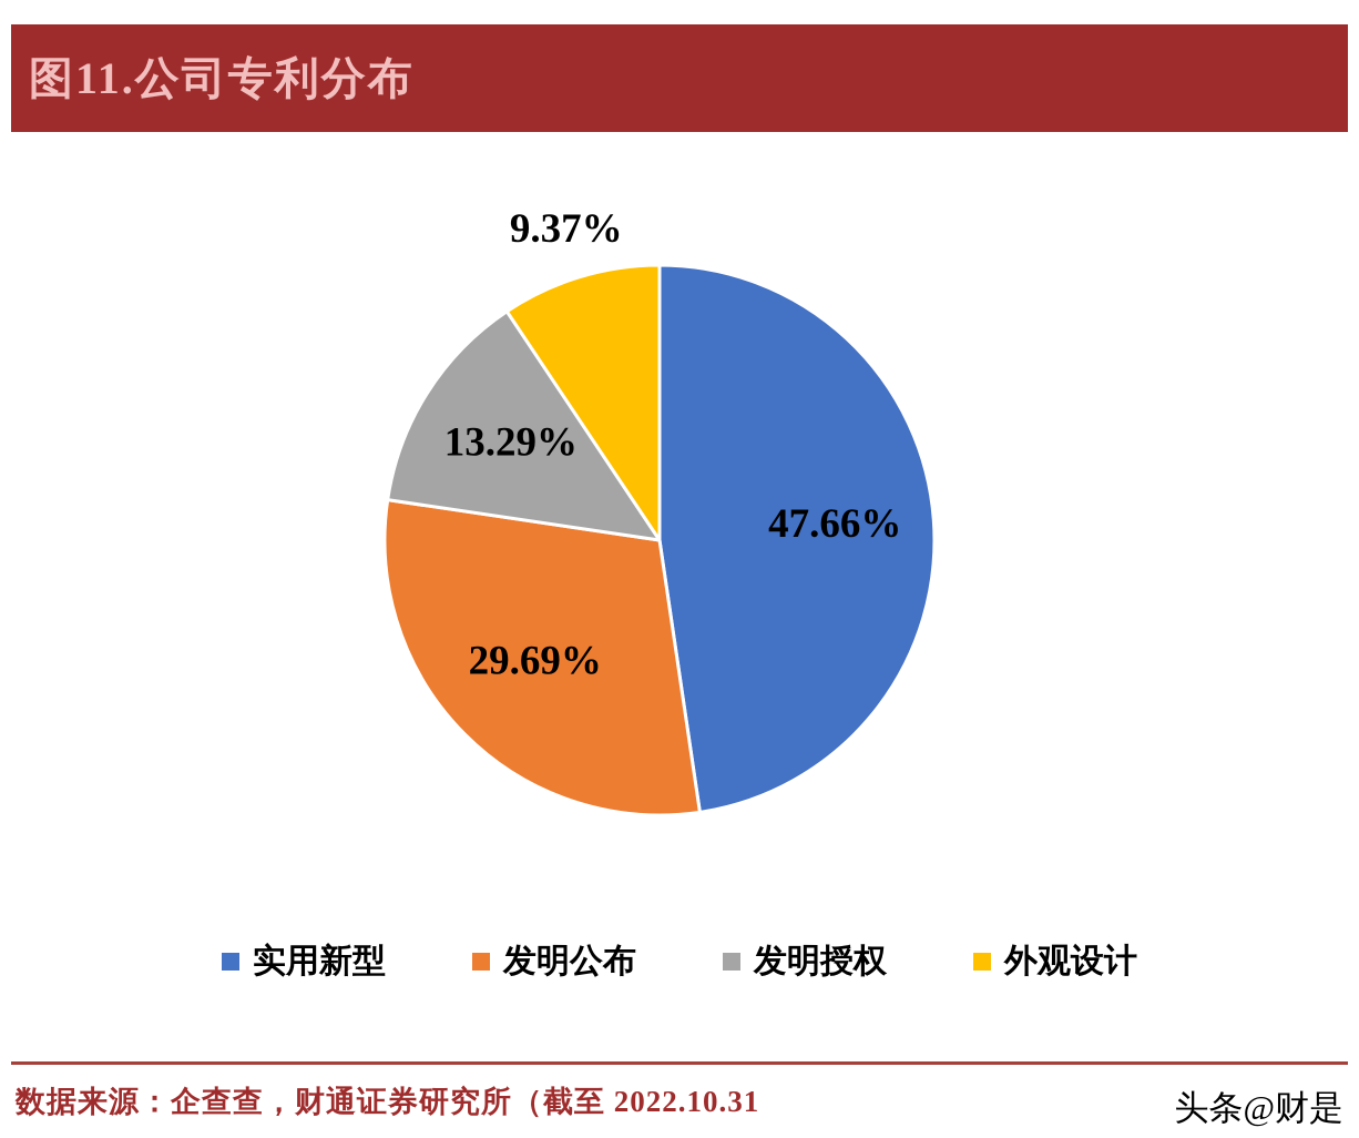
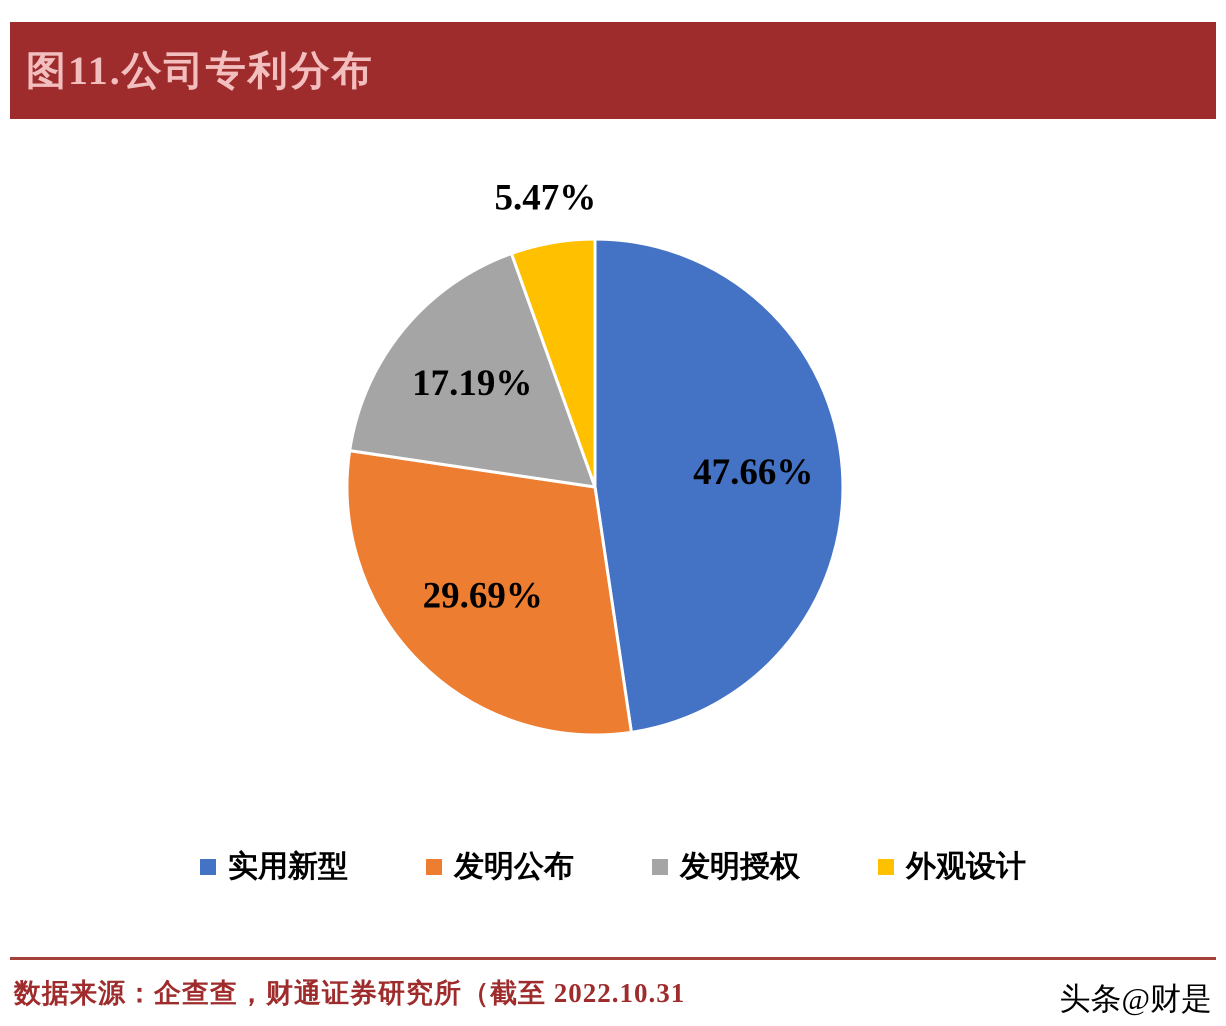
发明授权: 13.29% -> 17.19%
外观设计: 9.37% -> 5.47%
